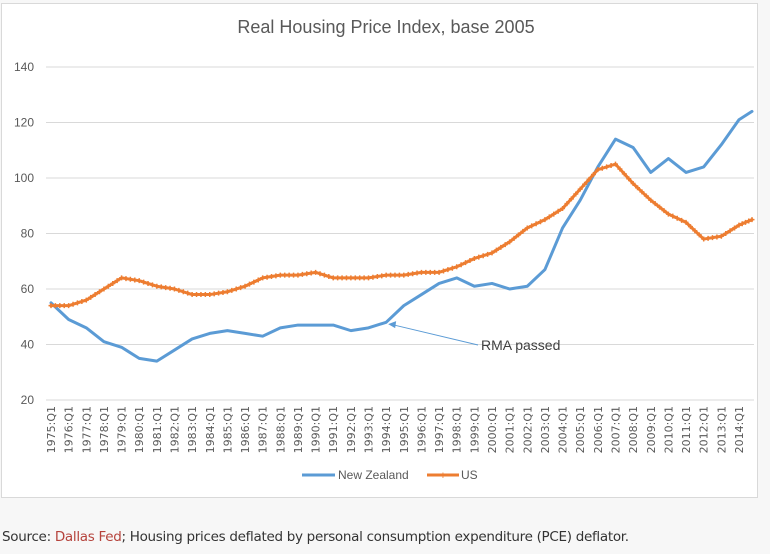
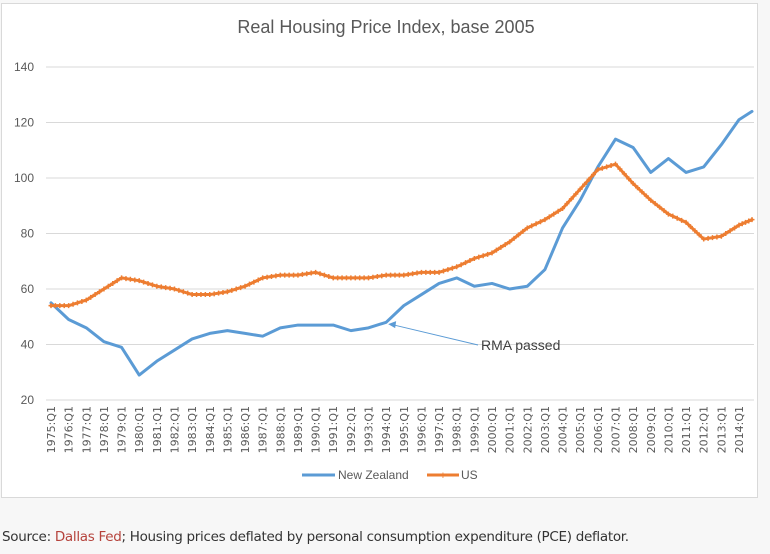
New Zealand/1980:Q1: 35 -> 29
